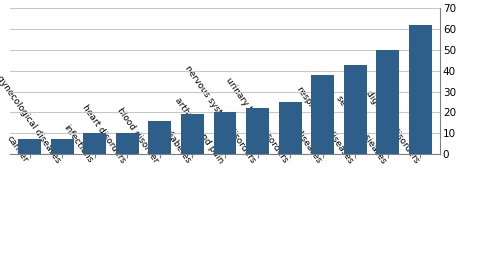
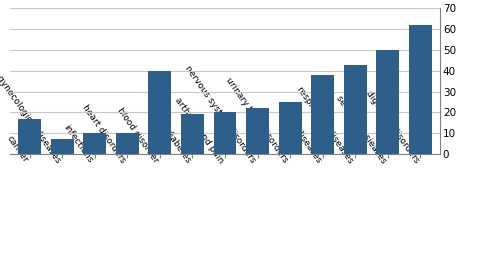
cancer: 7 -> 17
blood disorder: 16 -> 40
